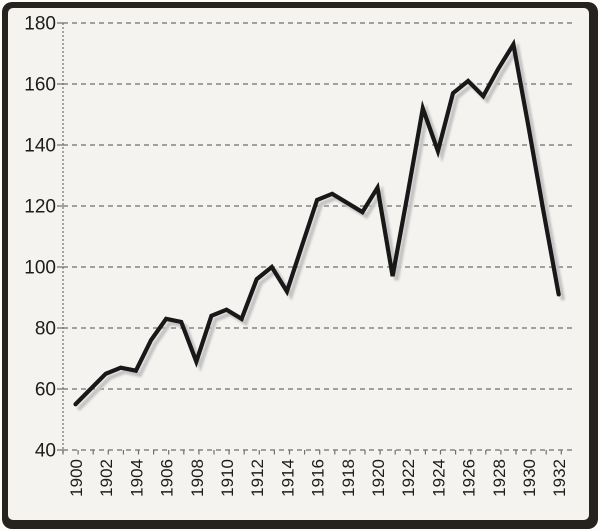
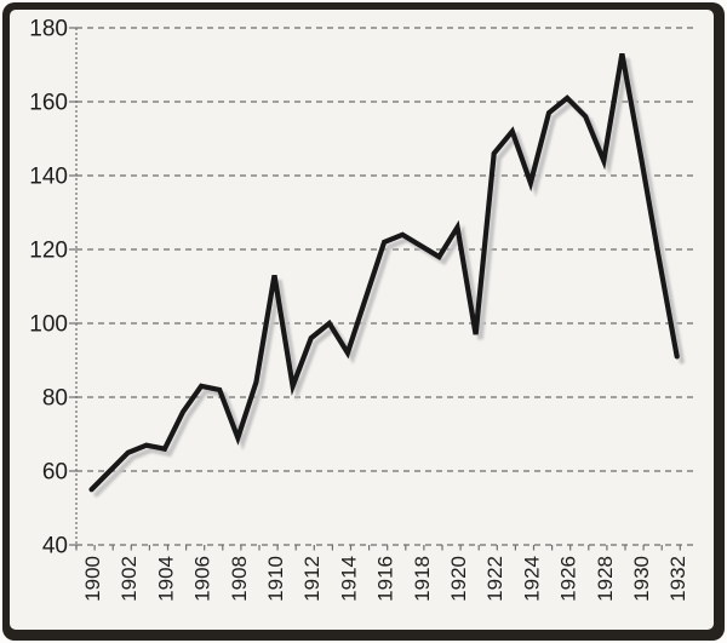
1910: 86 -> 113
1922: 124 -> 146
1928: 165 -> 144
